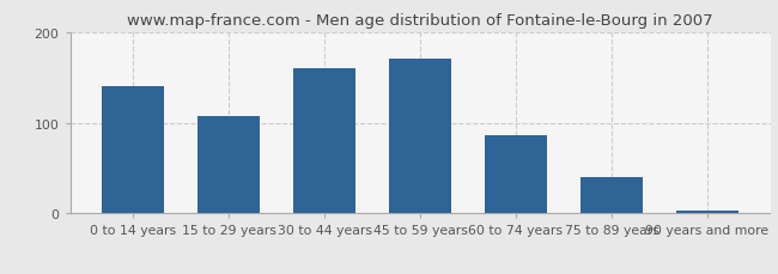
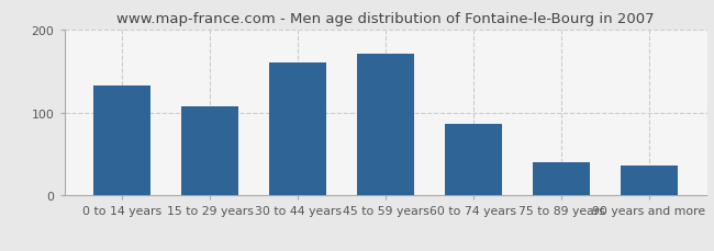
0 to 14 years: 140 -> 132
90 years and more: 3 -> 36
